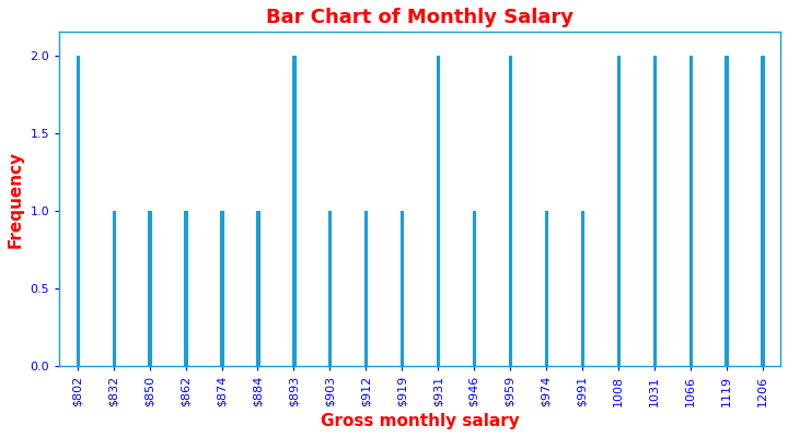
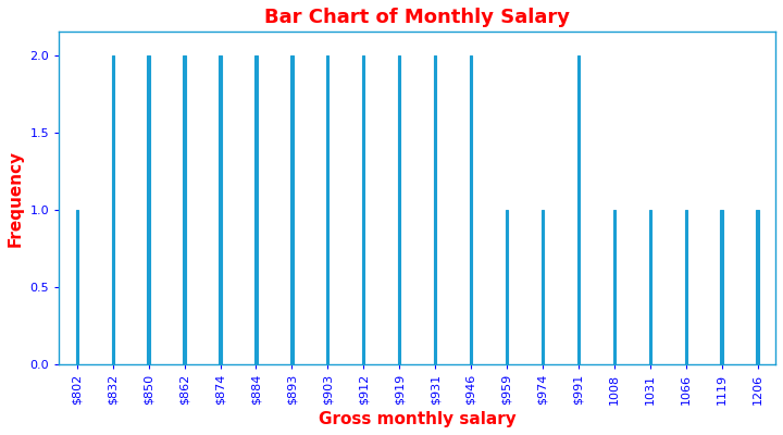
$802: 2 -> 1
$832: 1 -> 2
$850: 1 -> 2
$862: 1 -> 2
$874: 1 -> 2
$884: 1 -> 2
$903: 1 -> 2
$912: 1 -> 2
$919: 1 -> 2
$946: 1 -> 2
$959: 2 -> 1
$991: 1 -> 2
1008: 2 -> 1
1031: 2 -> 1
1066: 2 -> 1
1119: 2 -> 1
1206: 2 -> 1
